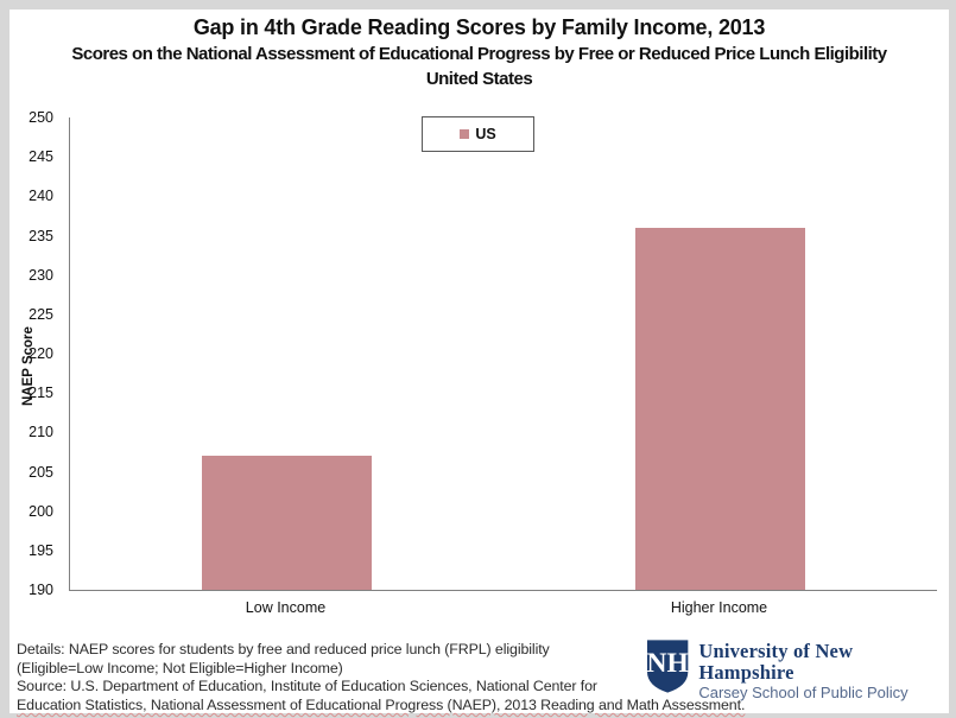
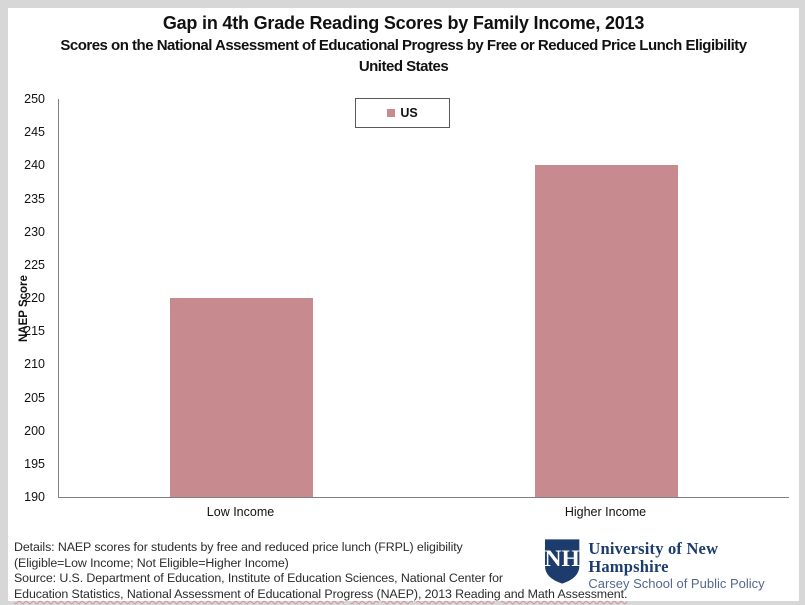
Low Income: 207 -> 220
Higher Income: 236 -> 240
